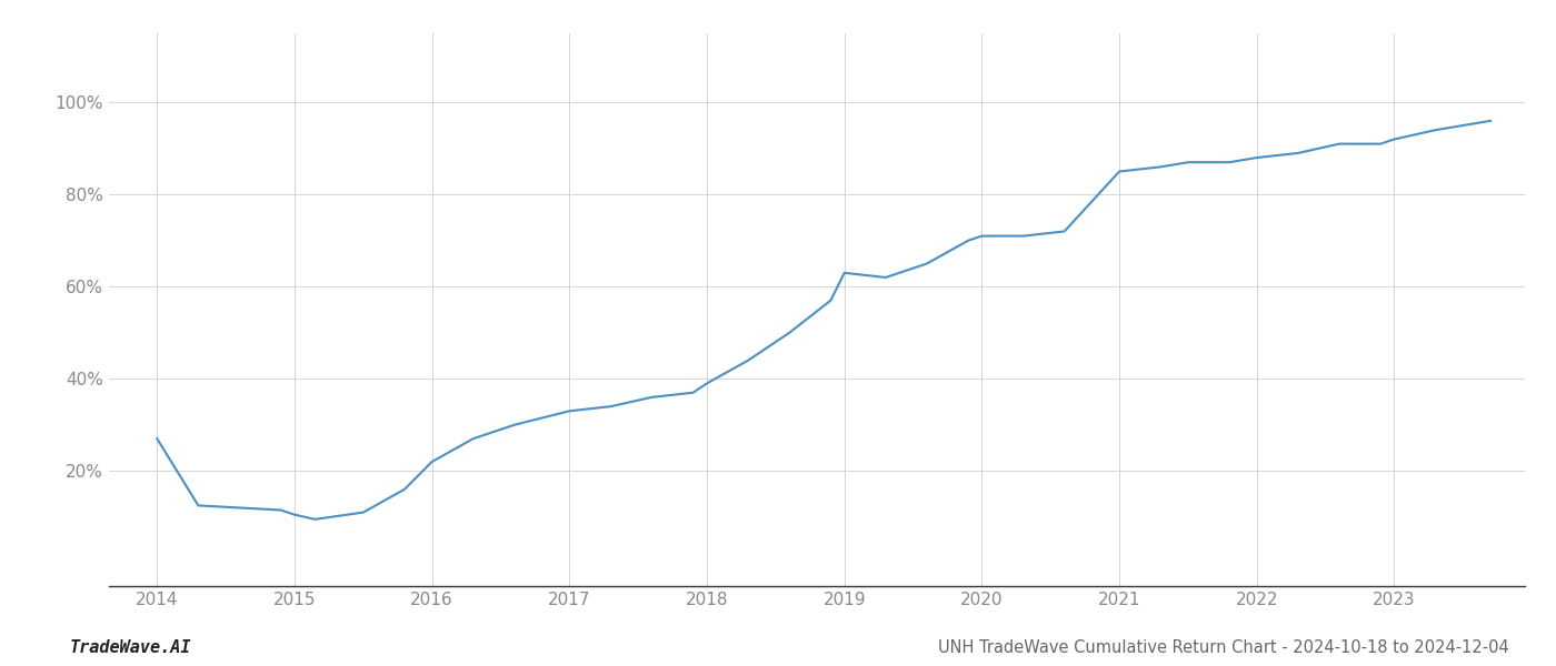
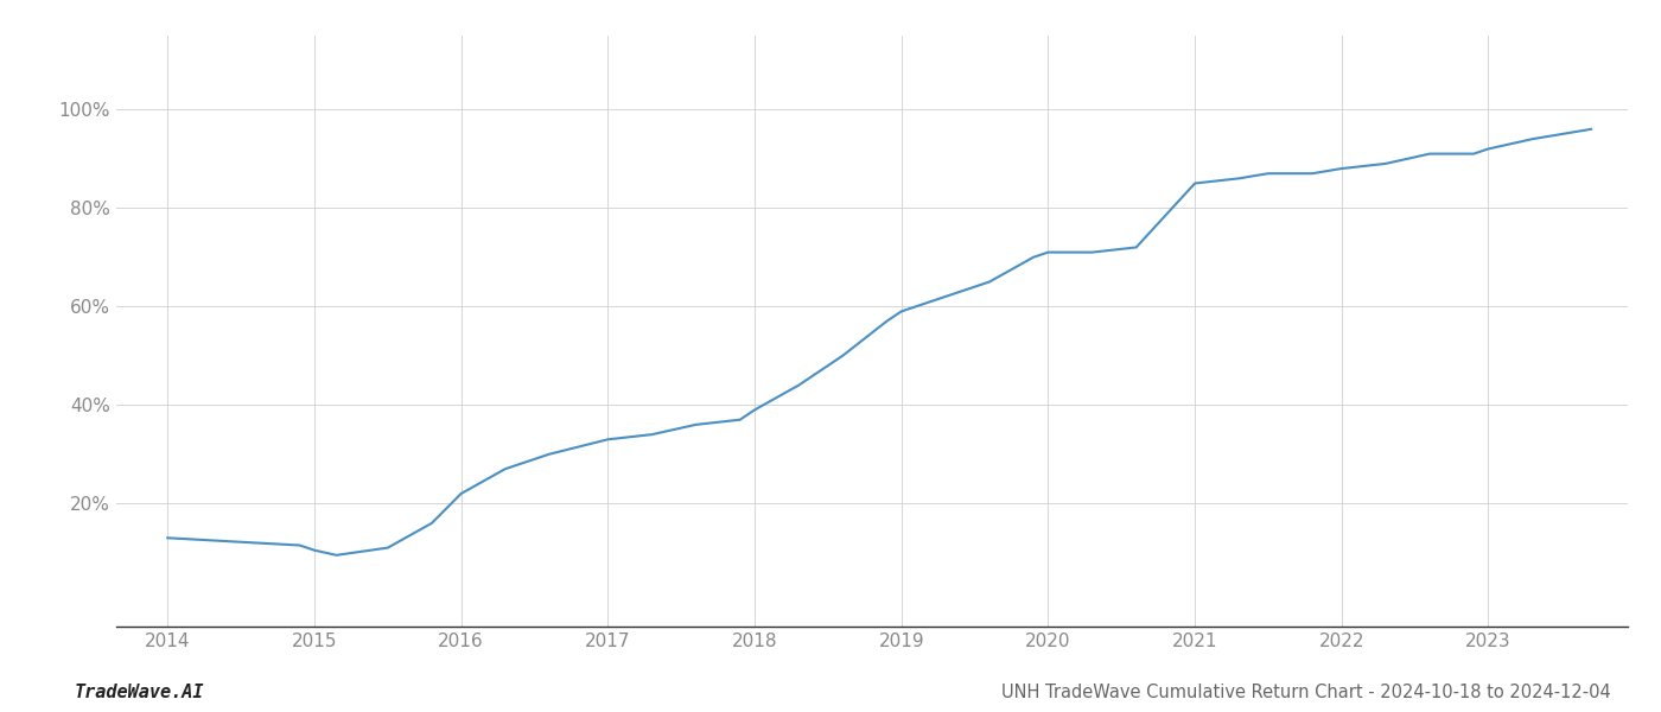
2014: 27.0% -> 13.0%
2019: 63.0% -> 59.0%
